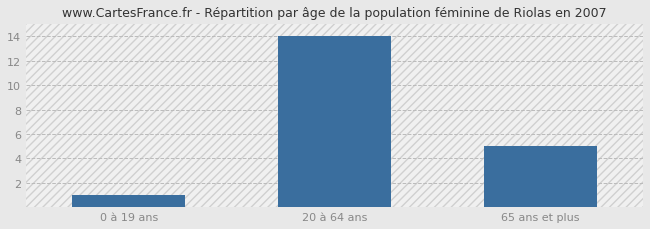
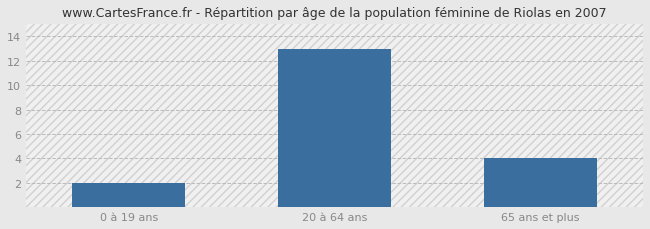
0 à 19 ans: 1 -> 2
20 à 64 ans: 14 -> 13
65 ans et plus: 5 -> 4
